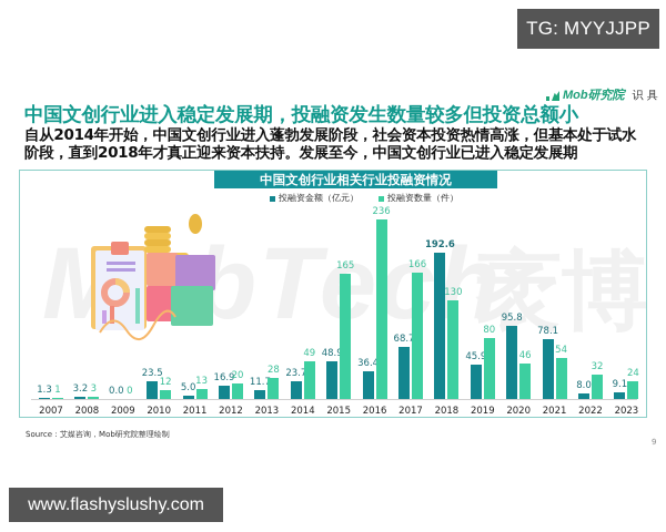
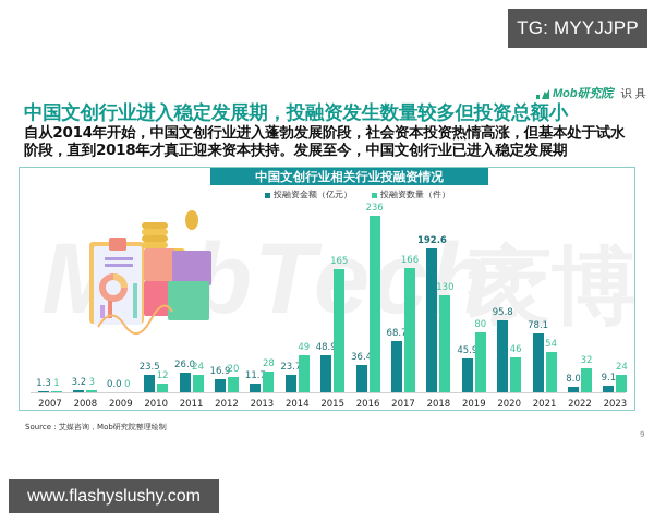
投融资金额（亿元）/2011: 5.0 -> 26.0
投融资数量（件）/2011: 13 -> 24
